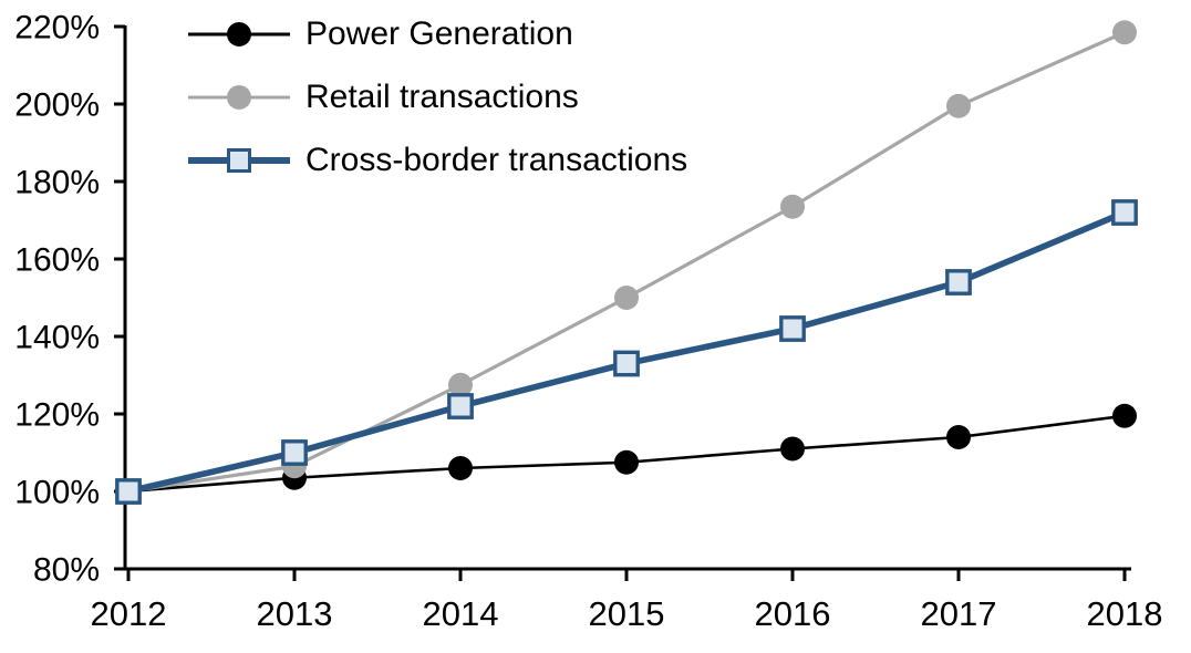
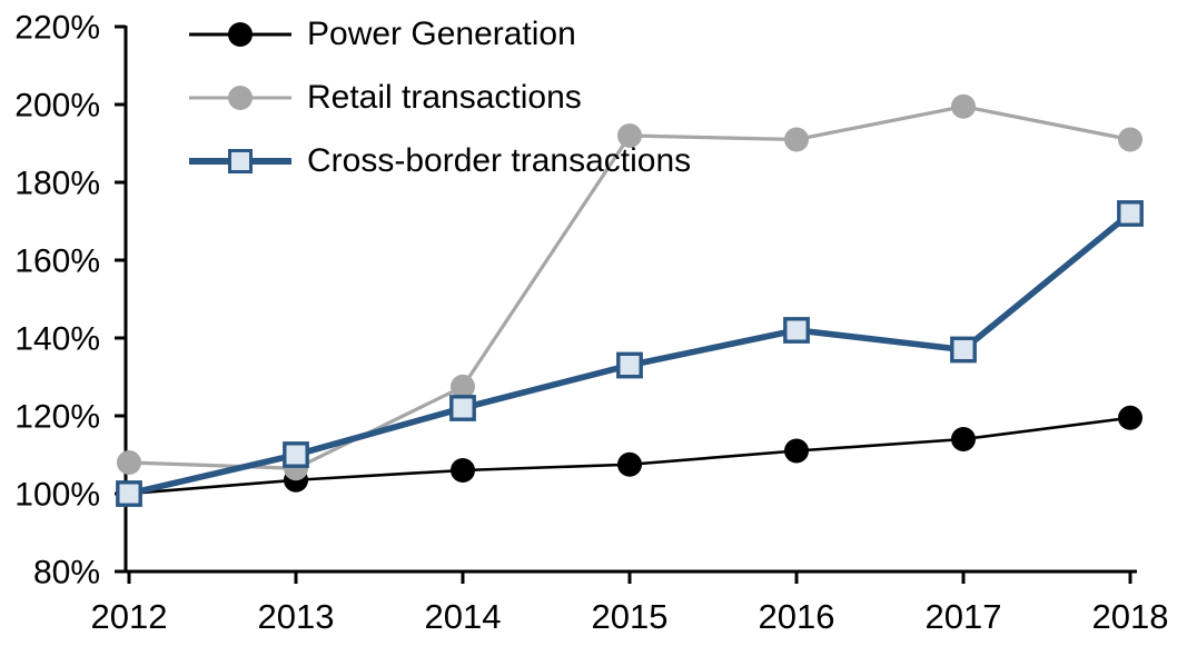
Retail transactions/2012: 100% -> 108%
Retail transactions/2015: 150% -> 192%
Retail transactions/2016: 174% -> 191%
Cross-border transactions/2017: 154% -> 137%
Retail transactions/2018: 218% -> 191%
